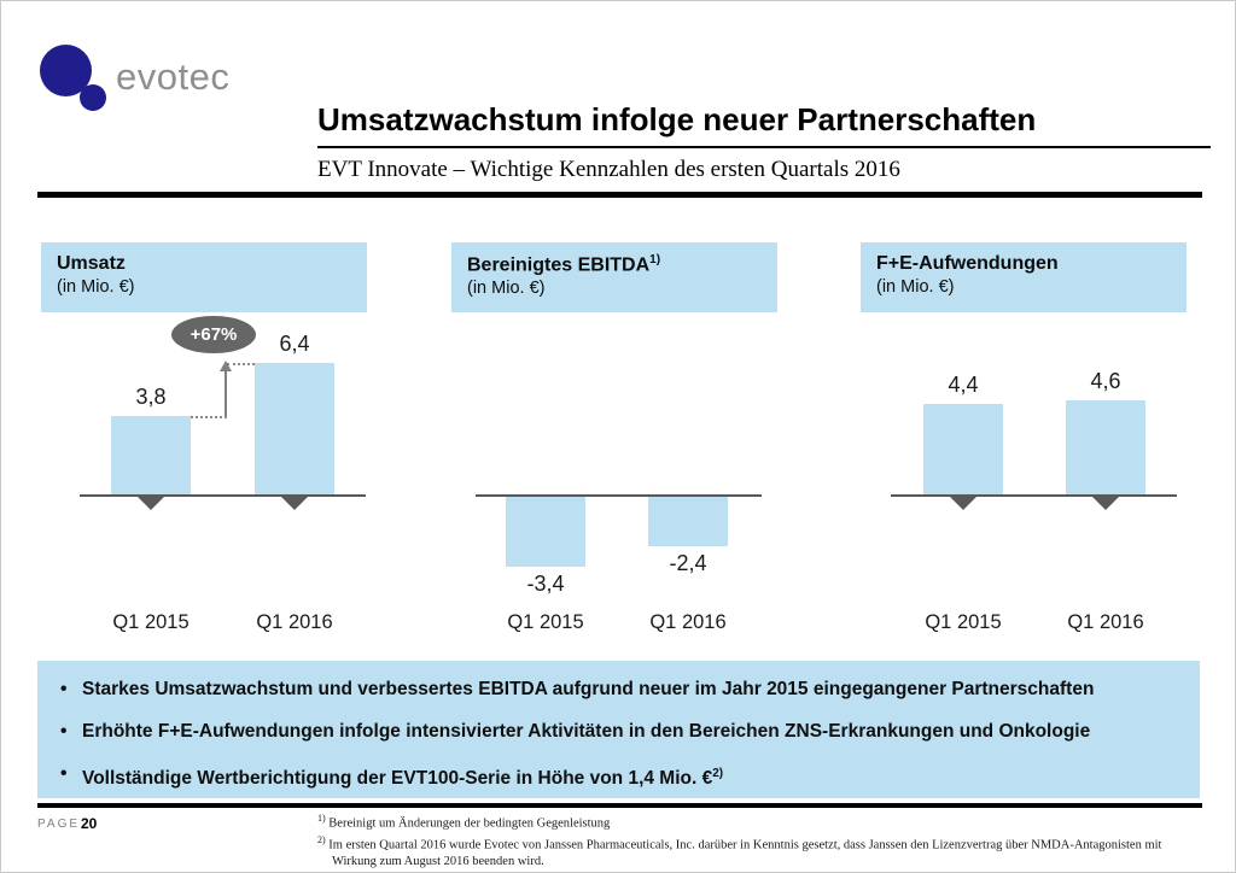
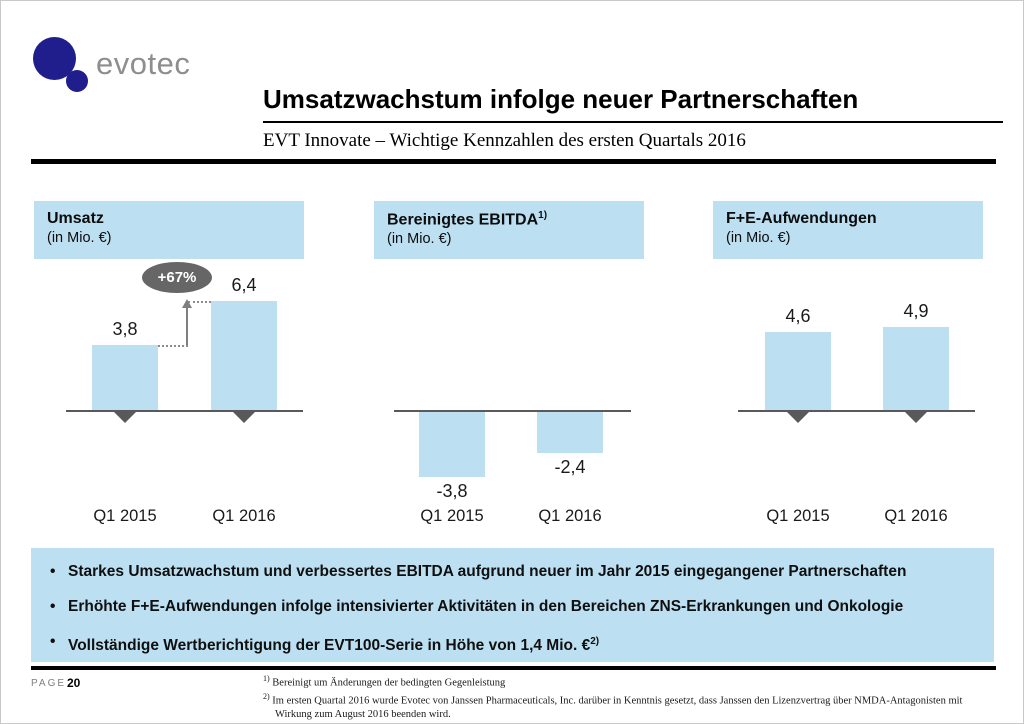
Bereinigtes EBITDA/Q1 2015: -3,4 -> -3,8
F+E-Aufwendungen/Q1 2015: 4,4 -> 4,6
F+E-Aufwendungen/Q1 2016: 4,6 -> 4,9
